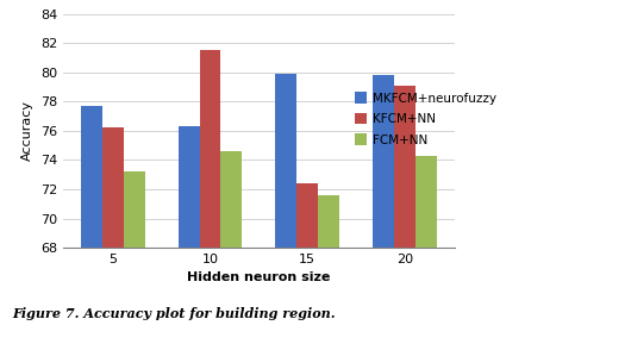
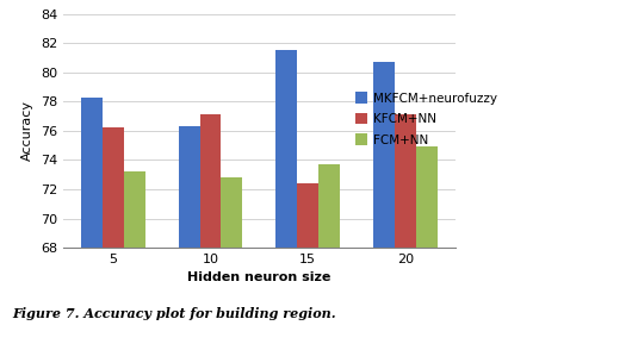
MKFCM+neurofuzzy/5: 77.7 -> 78.3
KFCM+NN/10: 81.5 -> 77.1
FCM+NN/10: 74.6 -> 72.8
MKFCM+neurofuzzy/15: 79.9 -> 81.5
FCM+NN/15: 71.6 -> 73.7
MKFCM+neurofuzzy/20: 79.8 -> 80.7
KFCM+NN/20: 79.1 -> 77.1
FCM+NN/20: 74.3 -> 74.9
